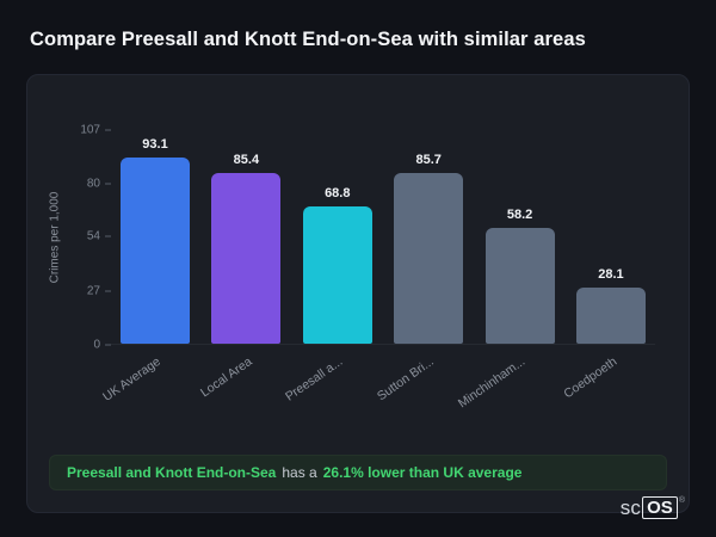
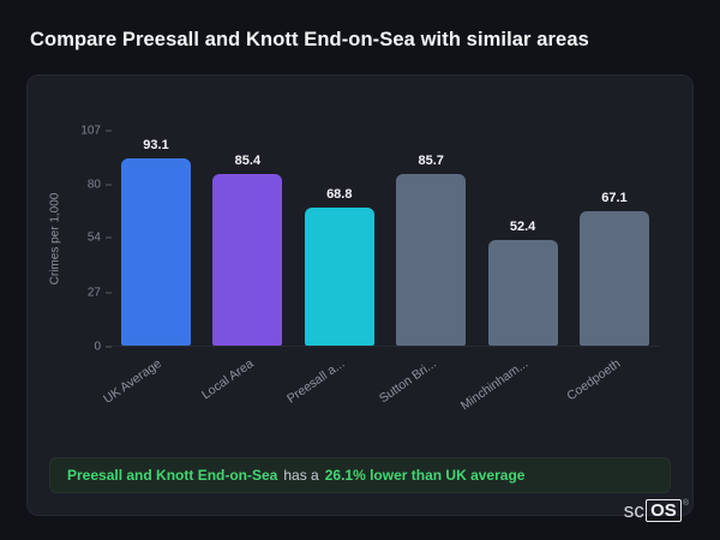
Minchinham...: 58.2 -> 52.4
Coedpoeth: 28.1 -> 67.1
